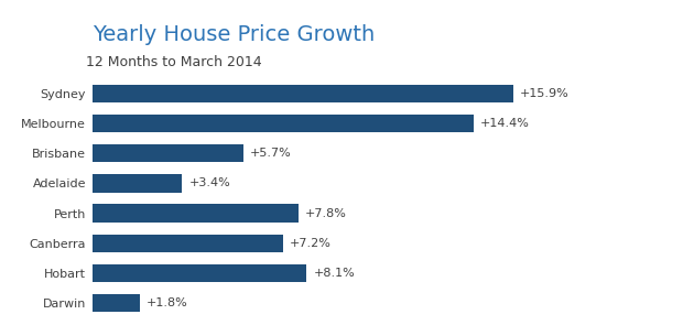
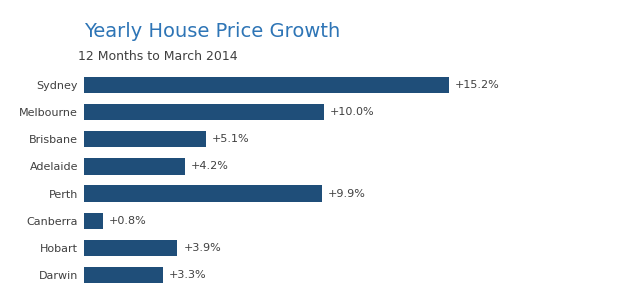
Sydney: +15.9% -> +15.2%
Melbourne: +14.4% -> +10.0%
Brisbane: +5.7% -> +5.1%
Adelaide: +3.4% -> +4.2%
Perth: +7.8% -> +9.9%
Canberra: +7.2% -> +0.8%
Hobart: +8.1% -> +3.9%
Darwin: +1.8% -> +3.3%
